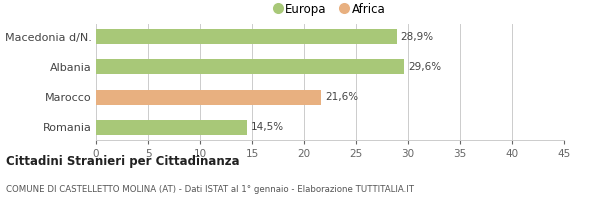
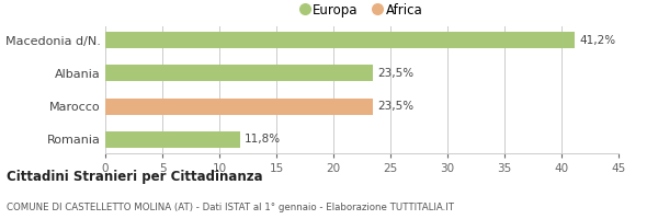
Macedonia d/N.: 28,9% -> 41,2%
Albania: 29,6% -> 23,5%
Marocco: 21,6% -> 23,5%
Romania: 14,5% -> 11,8%
